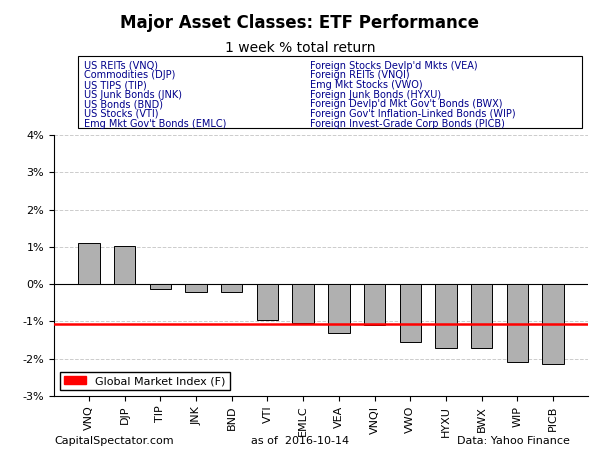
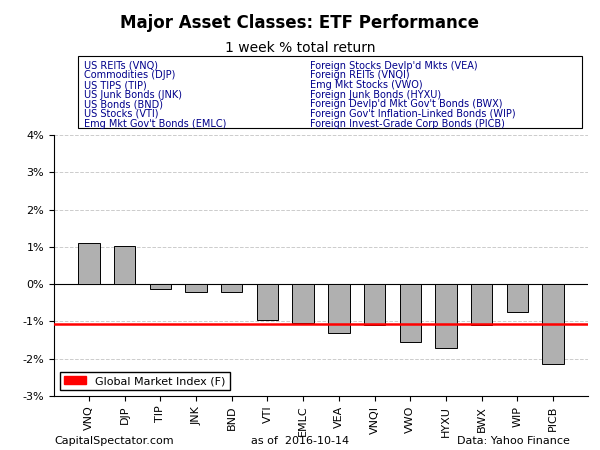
BWX: -1.70% -> -1.10%
WIP: -2.10% -> -0.75%
